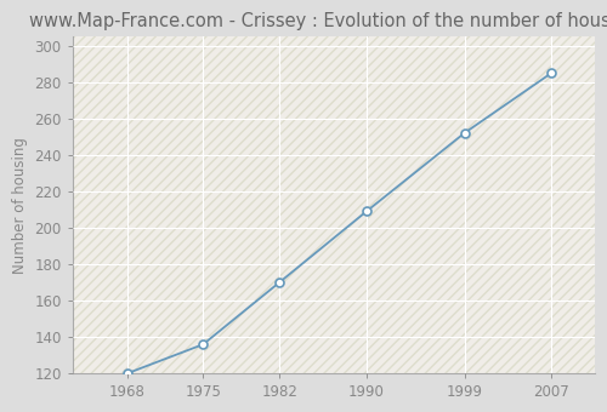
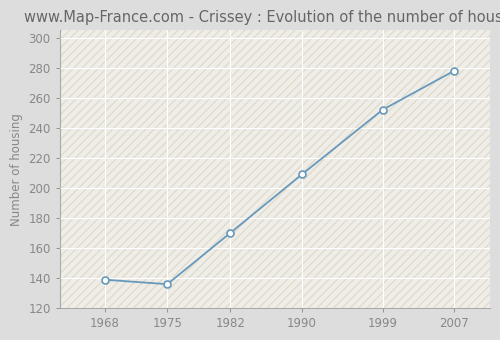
1968: 120 -> 139
2007: 285 -> 278
